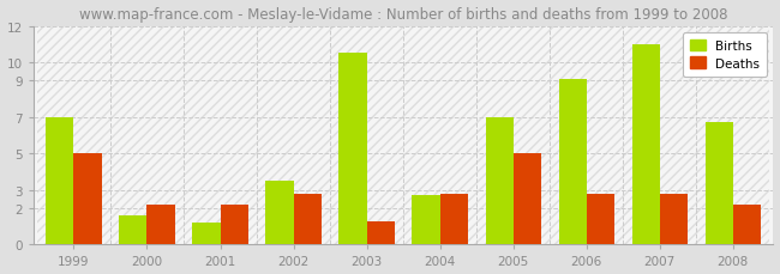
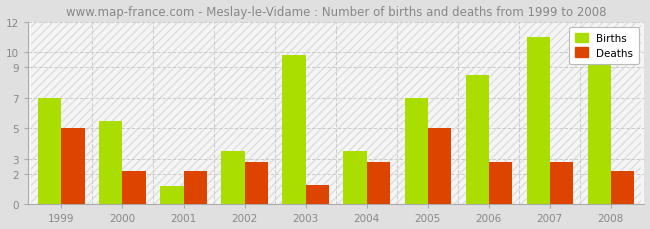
Births/2000: 1.6 -> 5.5
Births/2003: 10.5 -> 9.8
Births/2004: 2.7 -> 3.5
Births/2006: 9.1 -> 8.5
Births/2008: 6.7 -> 9.2
